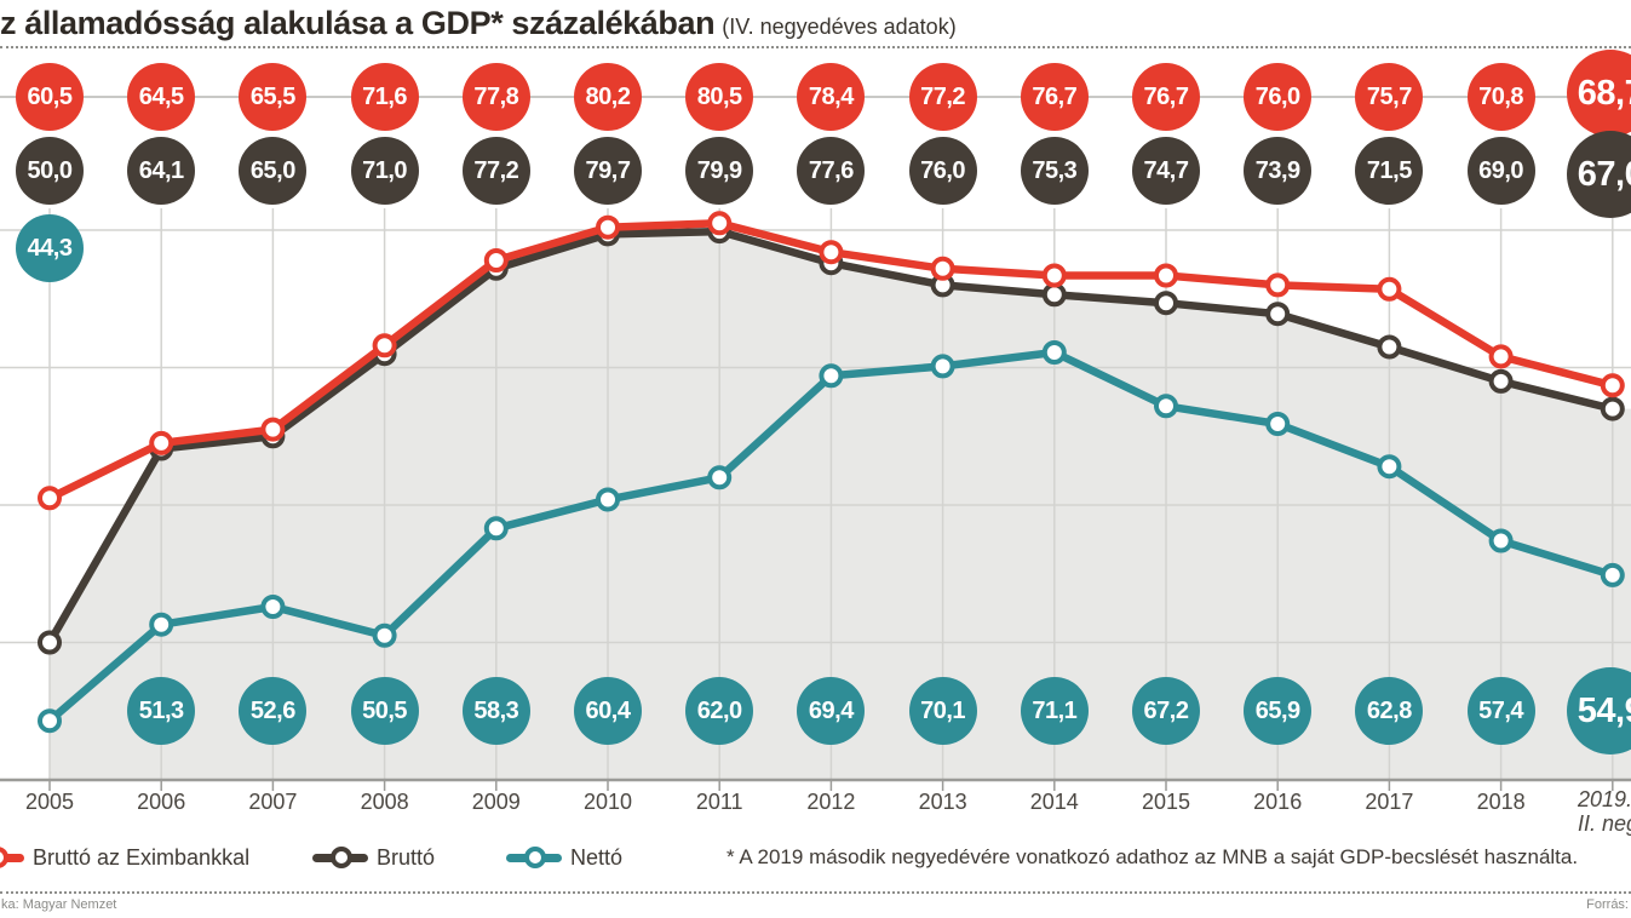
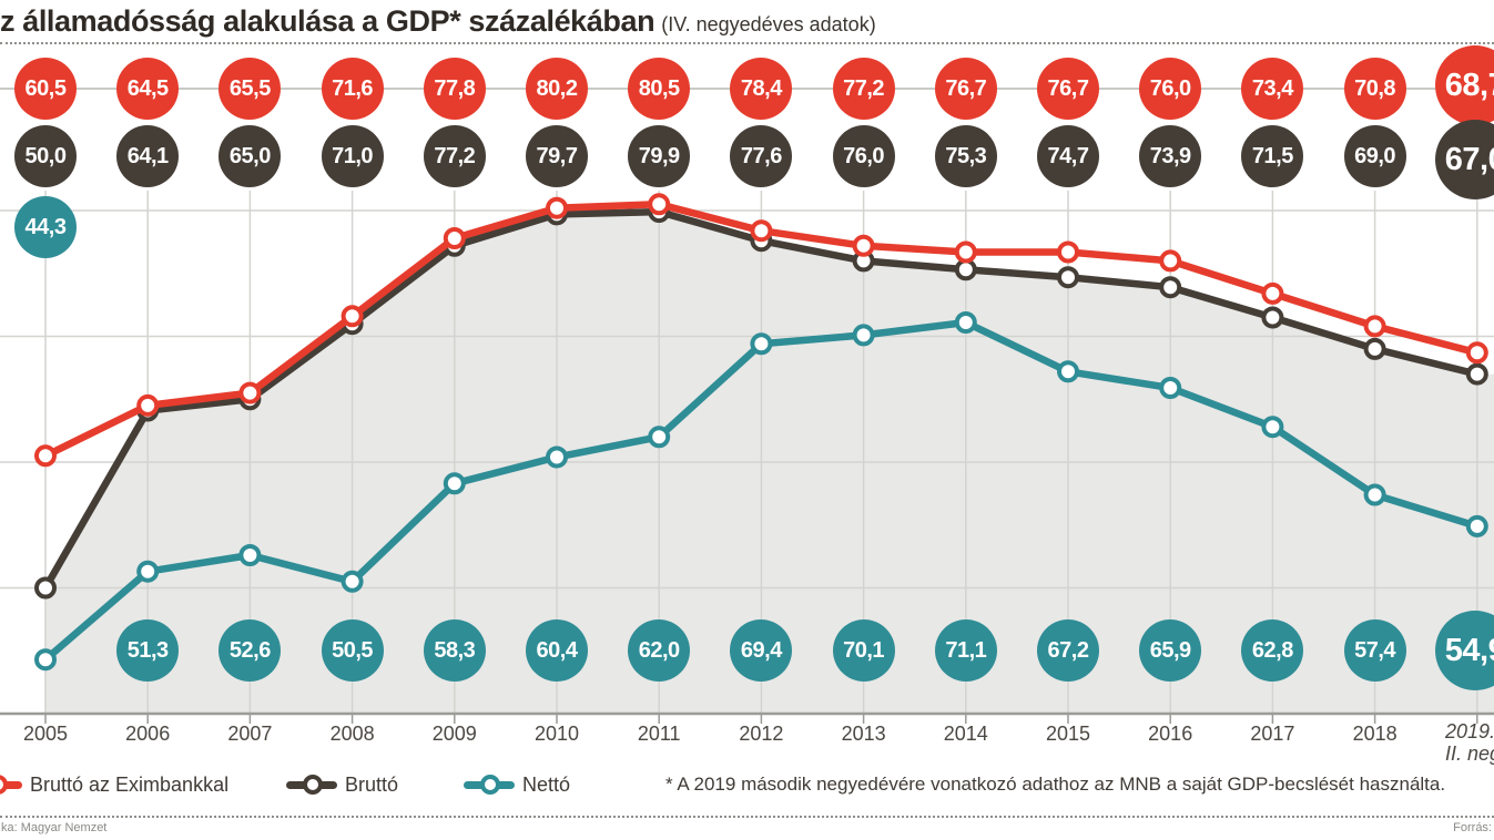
Bruttó az Eximbankkal/2017: 75,7 -> 73,4
